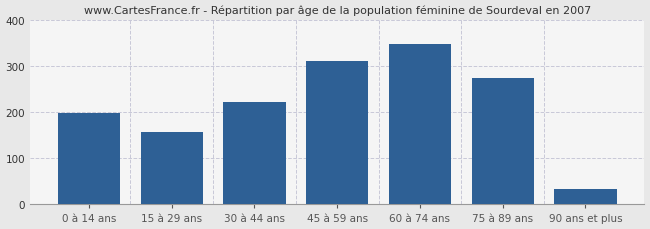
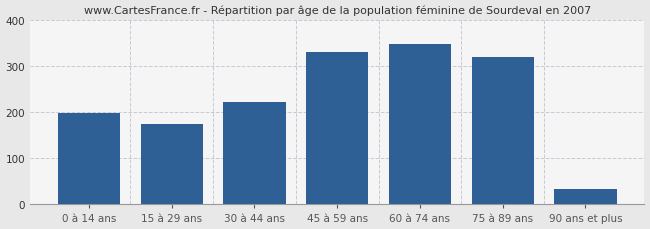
15 à 29 ans: 157 -> 175
45 à 59 ans: 312 -> 330
75 à 89 ans: 275 -> 320
